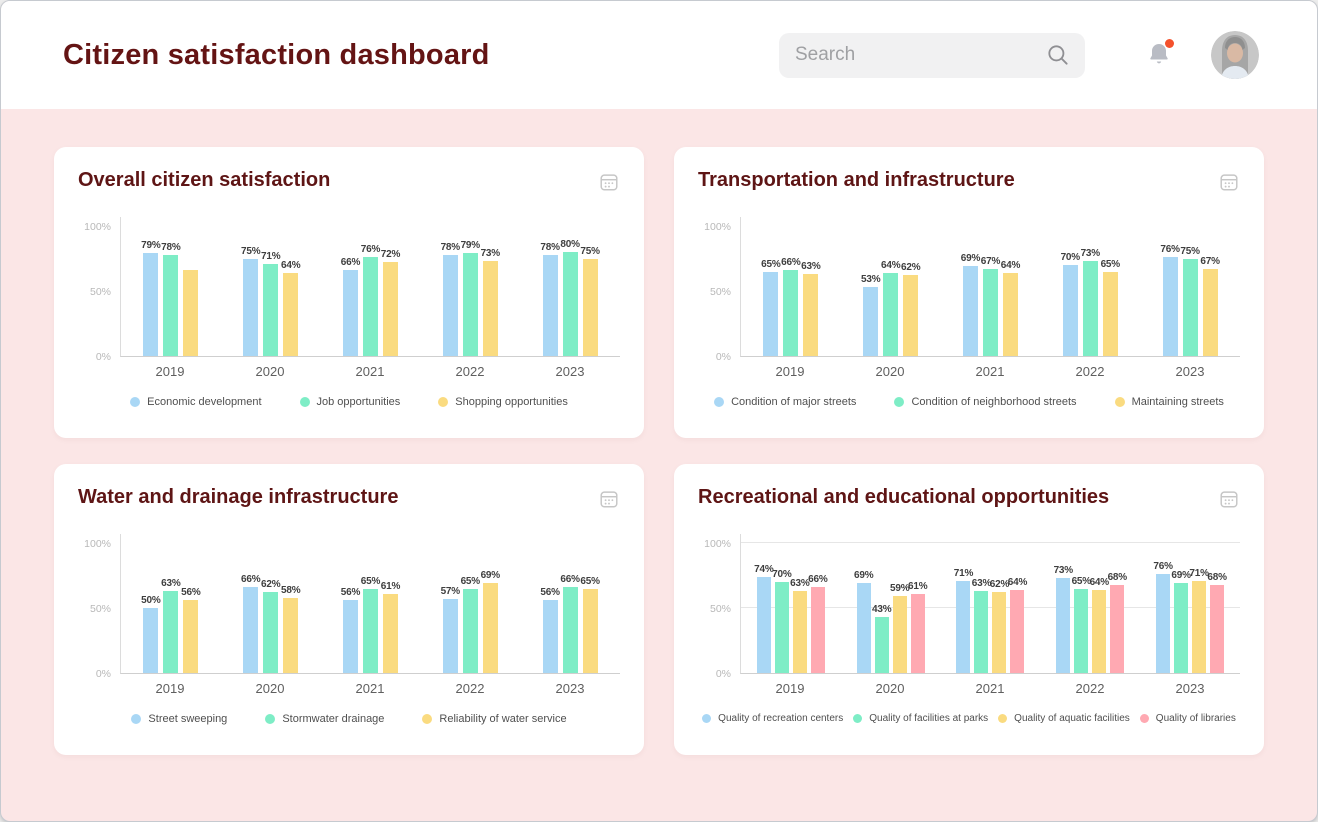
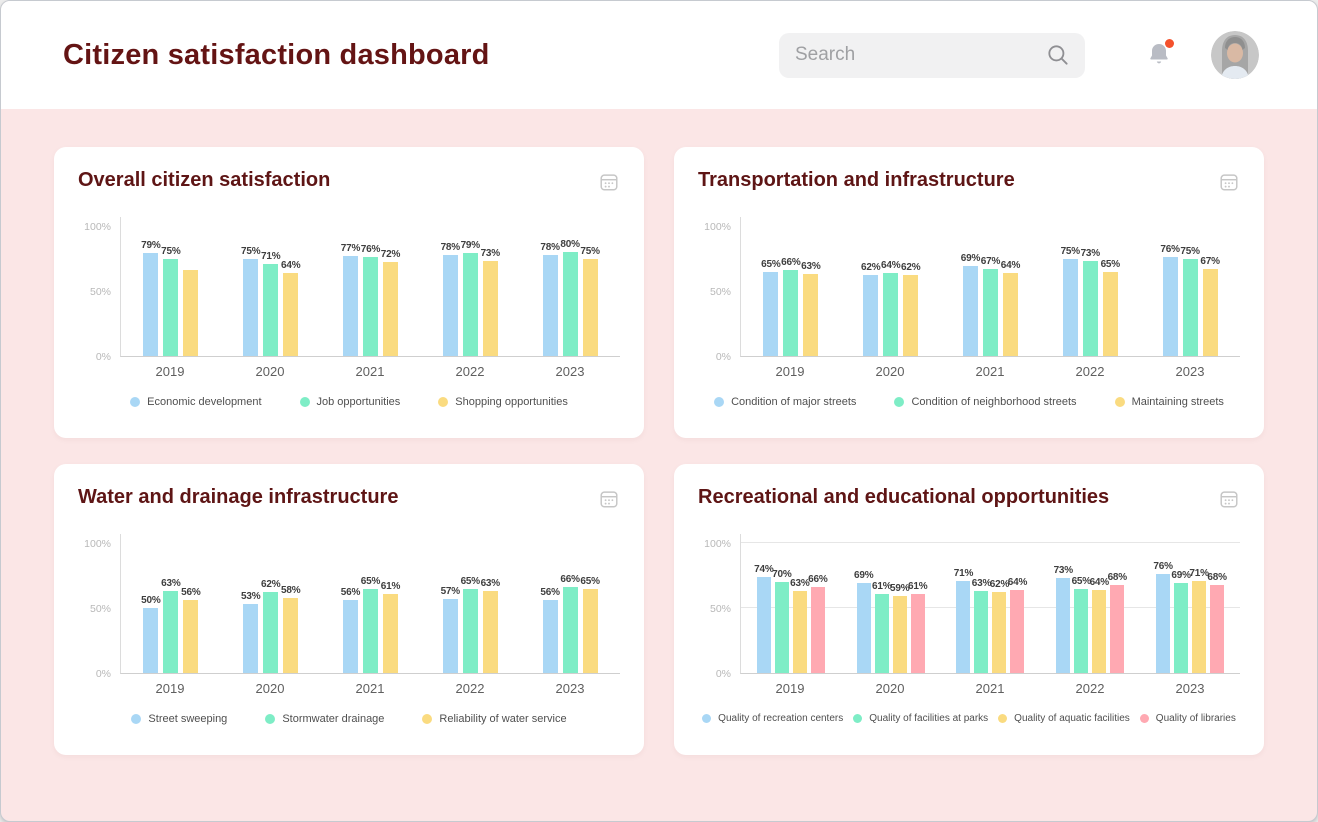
Overall citizen satisfaction/Job opportunities/2019: 78% -> 75%
Overall citizen satisfaction/Economic development/2021: 66% -> 77%
Transportation and infrastructure/Condition of major streets/2020: 53% -> 62%
Transportation and infrastructure/Condition of major streets/2022: 70% -> 75%
Water and drainage infrastructure/Street sweeping/2020: 66% -> 53%
Water and drainage infrastructure/Reliability of water service/2022: 69% -> 63%
Recreational and educational opportunities/Quality of facilities at parks/2020: 43% -> 61%
